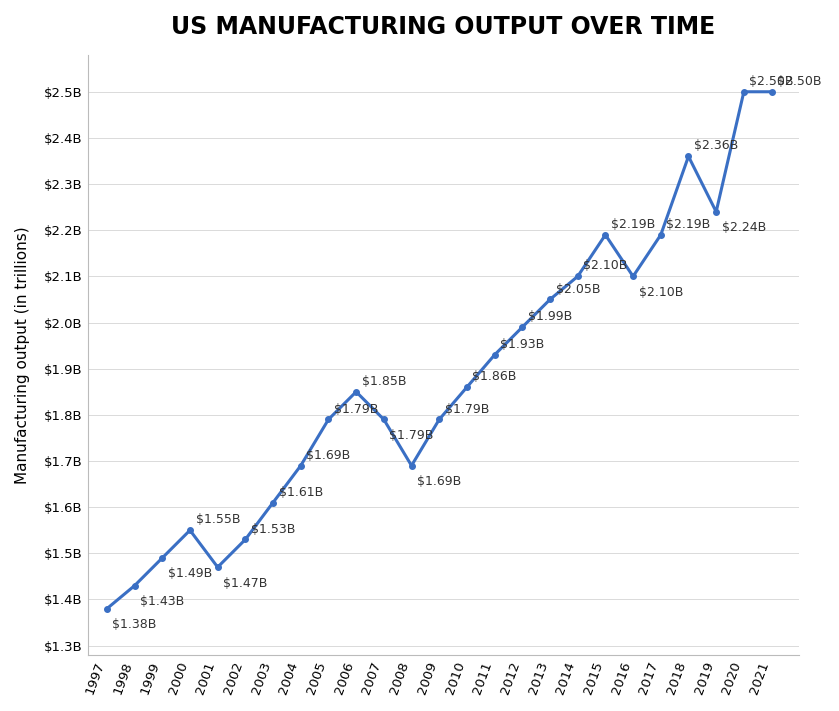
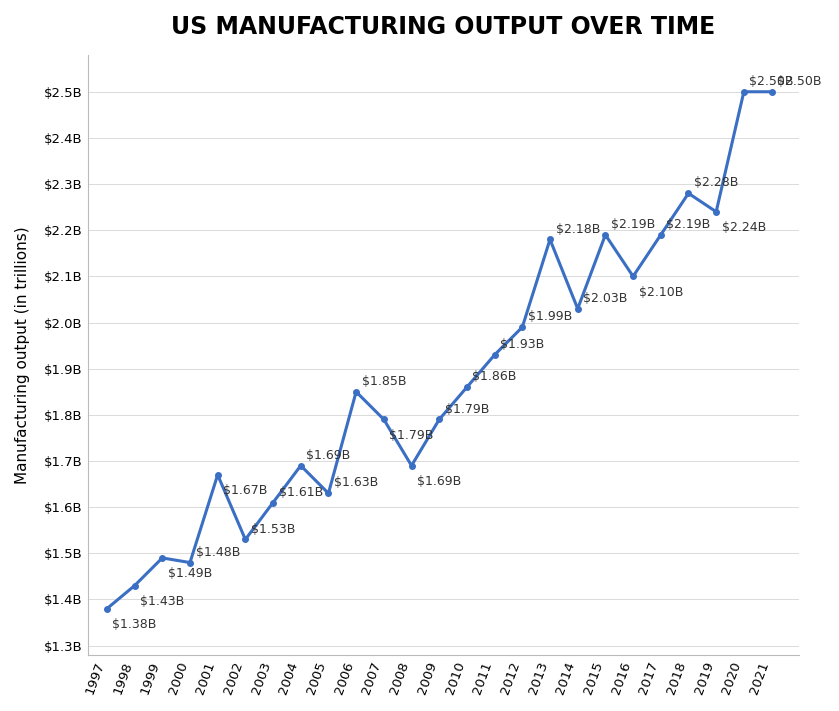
2000: $1.55B -> $1.48B
2001: $1.47B -> $1.67B
2005: $1.79B -> $1.63B
2013: $2.05B -> $2.18B
2014: $2.10B -> $2.03B
2018: $2.36B -> $2.28B
